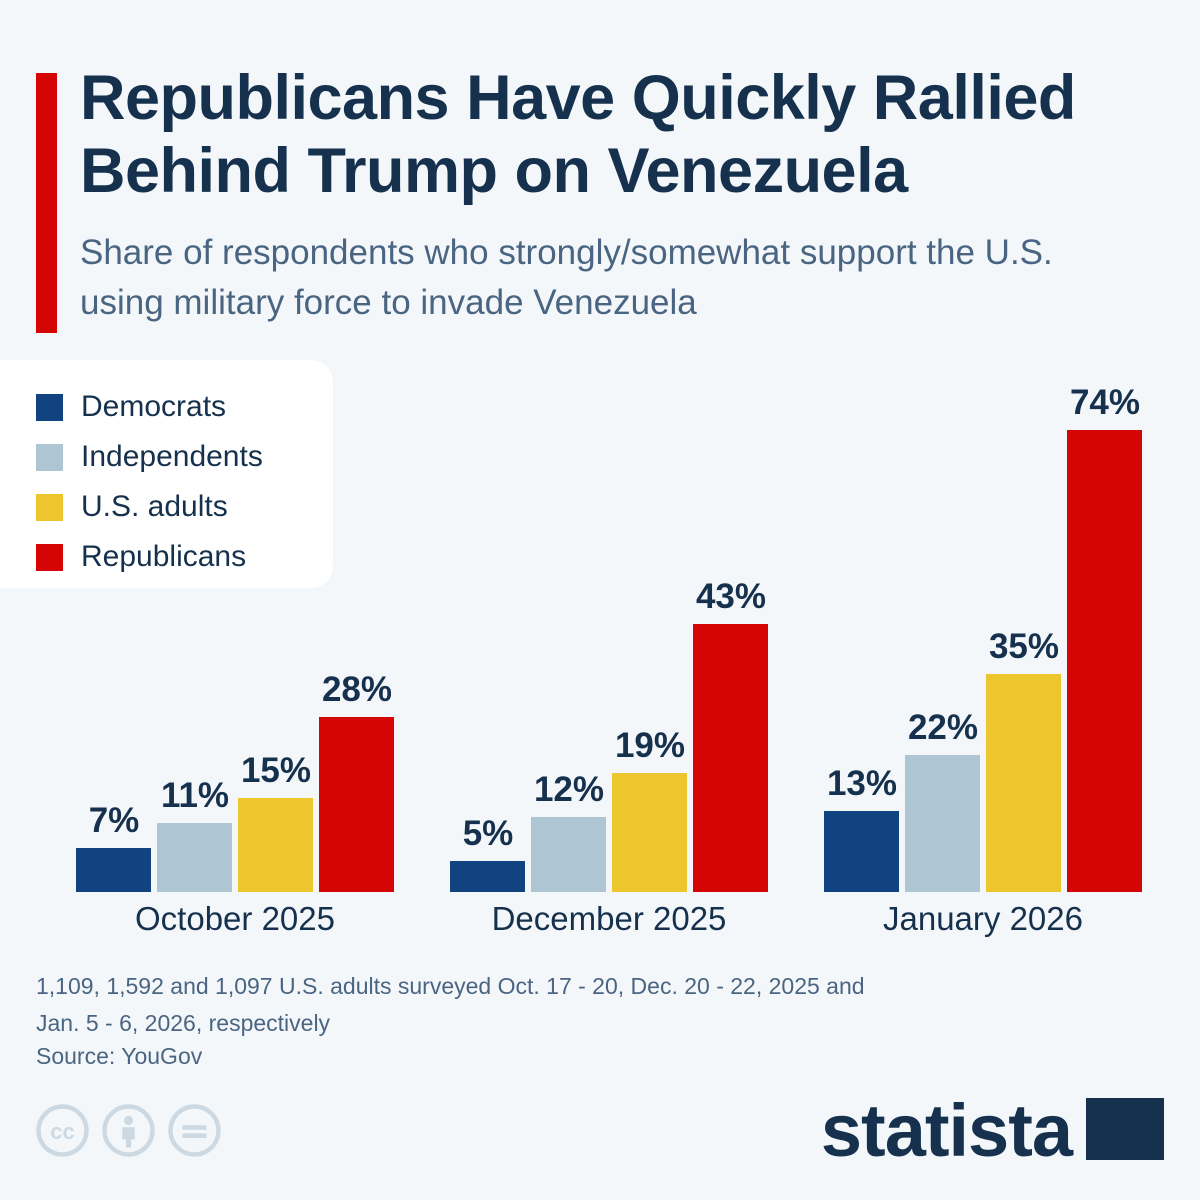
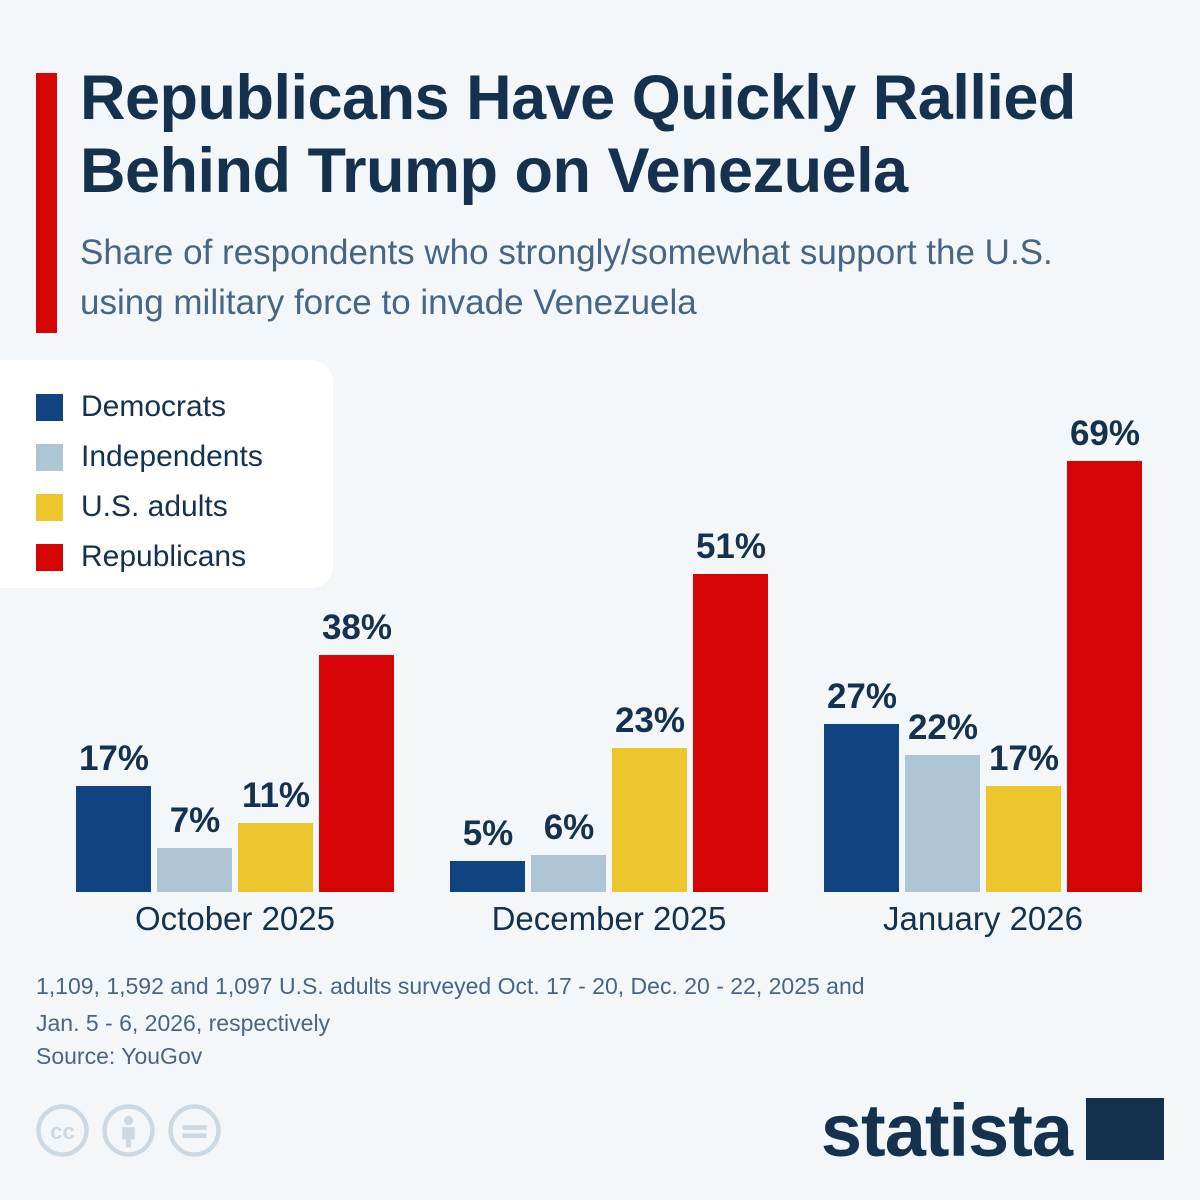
Democrats/October 2025: 7% -> 17%
Independents/October 2025: 11% -> 7%
U.S. adults/October 2025: 15% -> 11%
Republicans/October 2025: 28% -> 38%
Independents/December 2025: 12% -> 6%
U.S. adults/December 2025: 19% -> 23%
Republicans/December 2025: 43% -> 51%
Democrats/January 2026: 13% -> 27%
U.S. adults/January 2026: 35% -> 17%
Republicans/January 2026: 74% -> 69%
